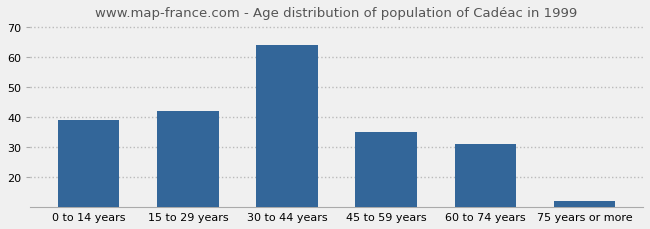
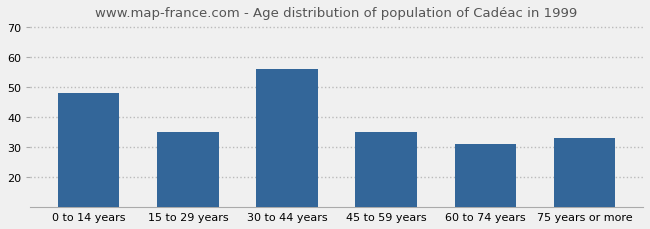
0 to 14 years: 39 -> 48
15 to 29 years: 42 -> 35
30 to 44 years: 64 -> 56
75 years or more: 12 -> 33
